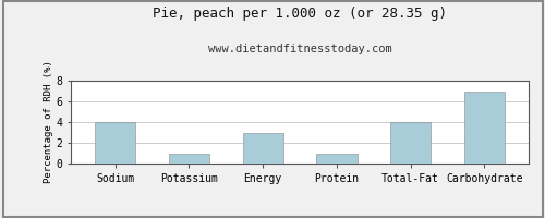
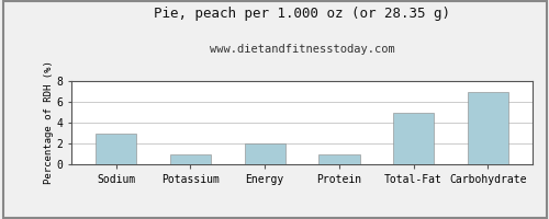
Sodium: 4 -> 3
Energy: 3 -> 2
Total-Fat: 4 -> 5
